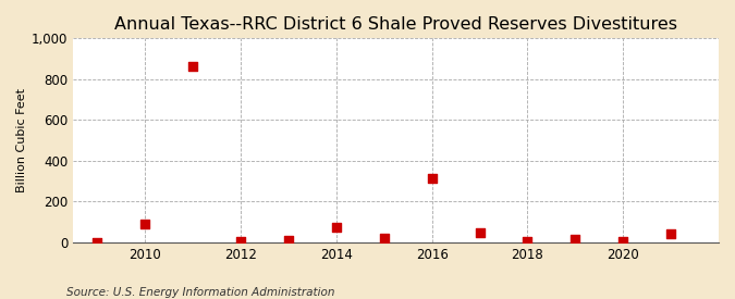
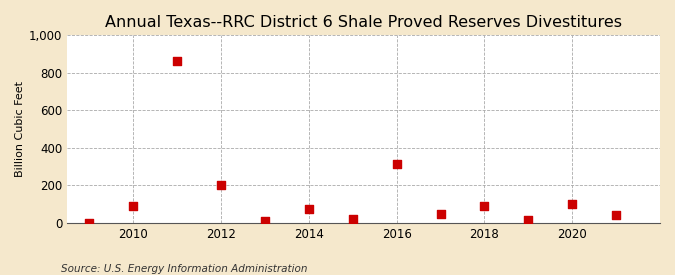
2012: 0 -> 200
2018: 0 -> 90
2020: 0 -> 100
